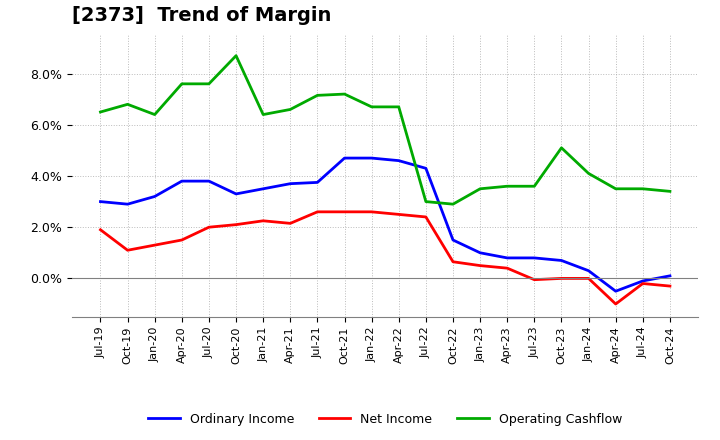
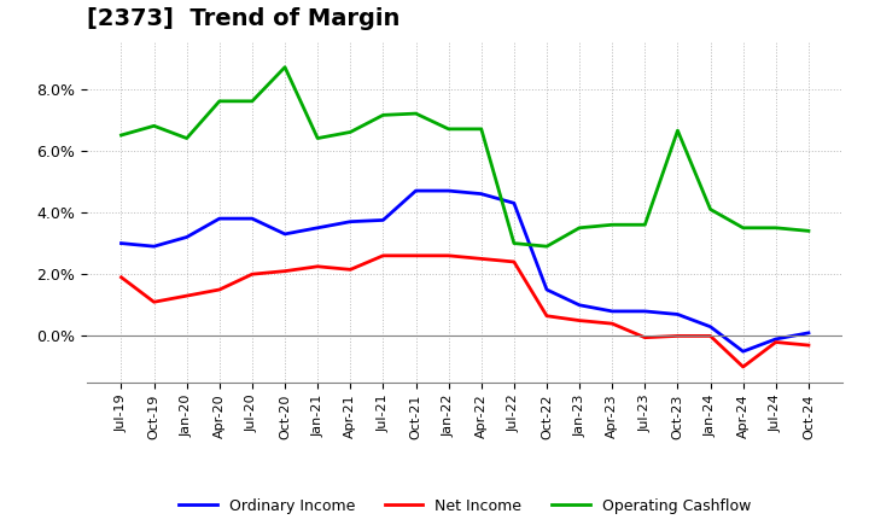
Operating Cashflow/Oct-23: 5.10% -> 6.65%
